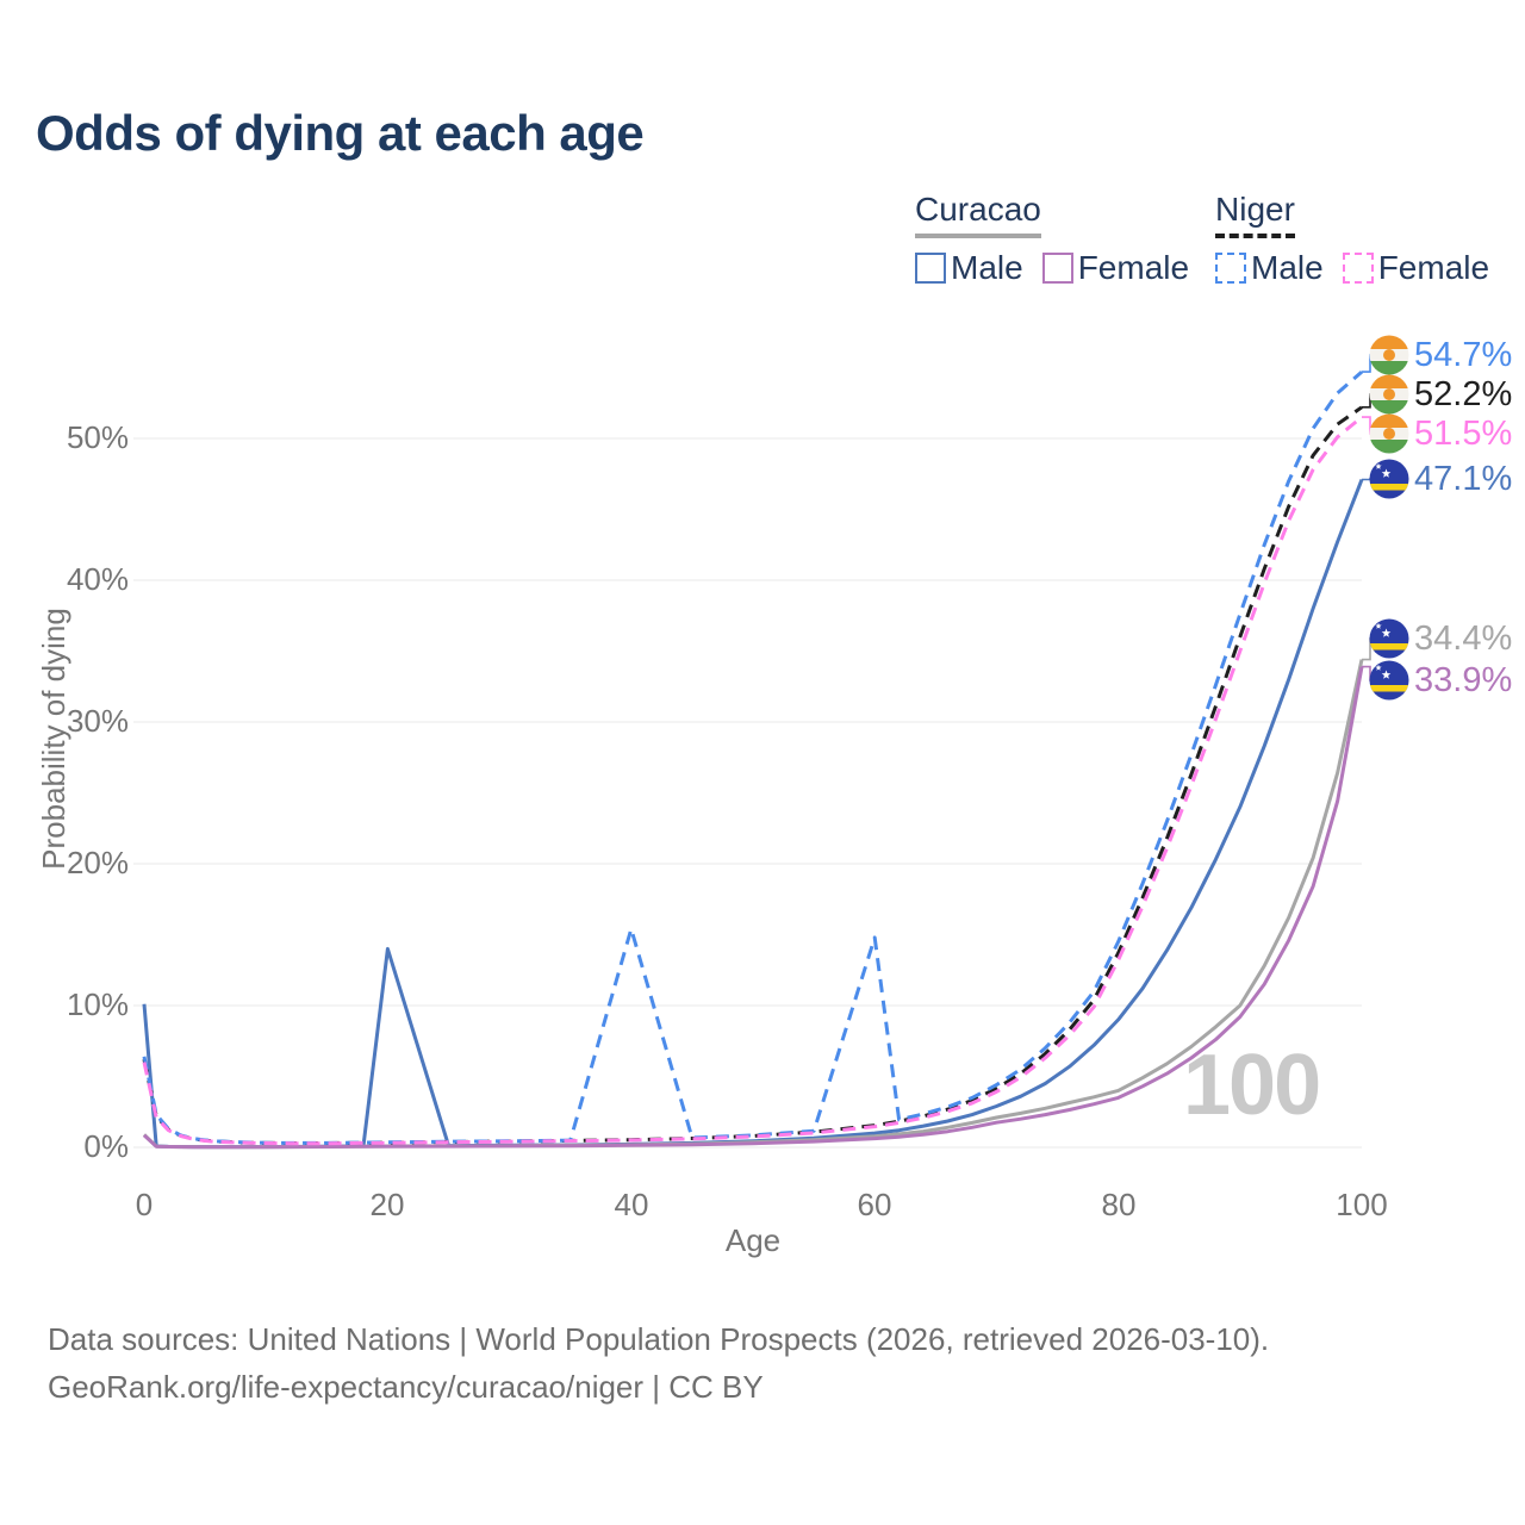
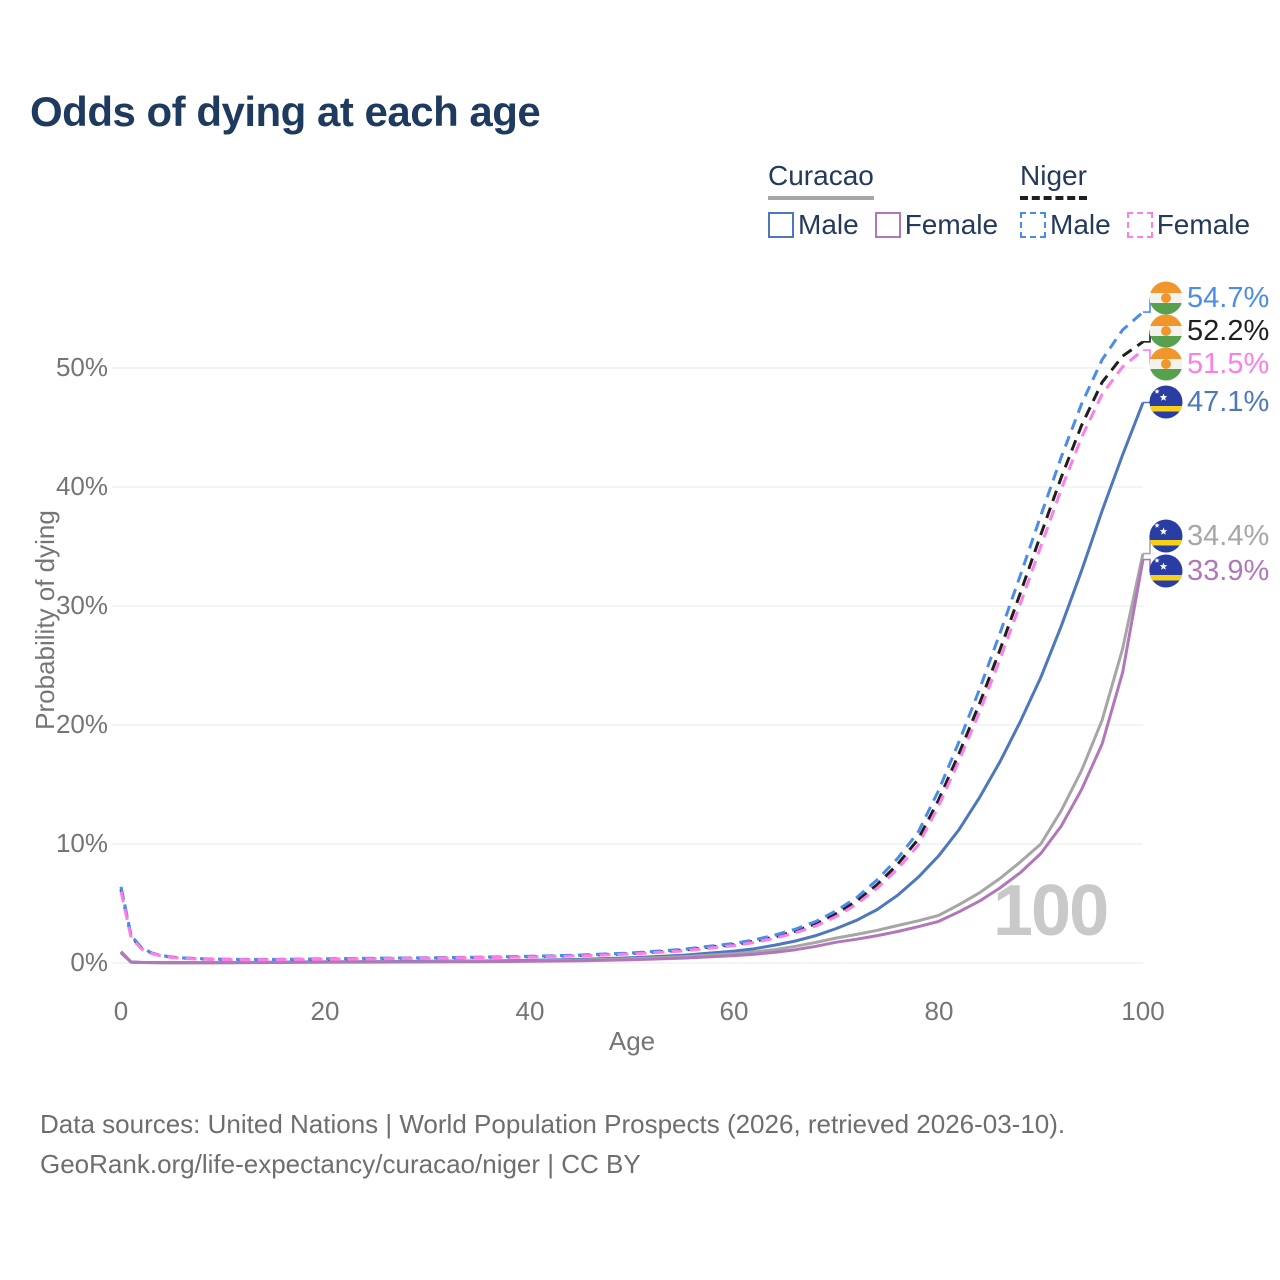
Curacao Male/0: 10.1% -> 0.9%
Curacao Male/20: 14.0% -> 0.1%
Niger Male/40: 15.4% -> 0.6%
Niger Male/60: 14.8% -> 1.6%
